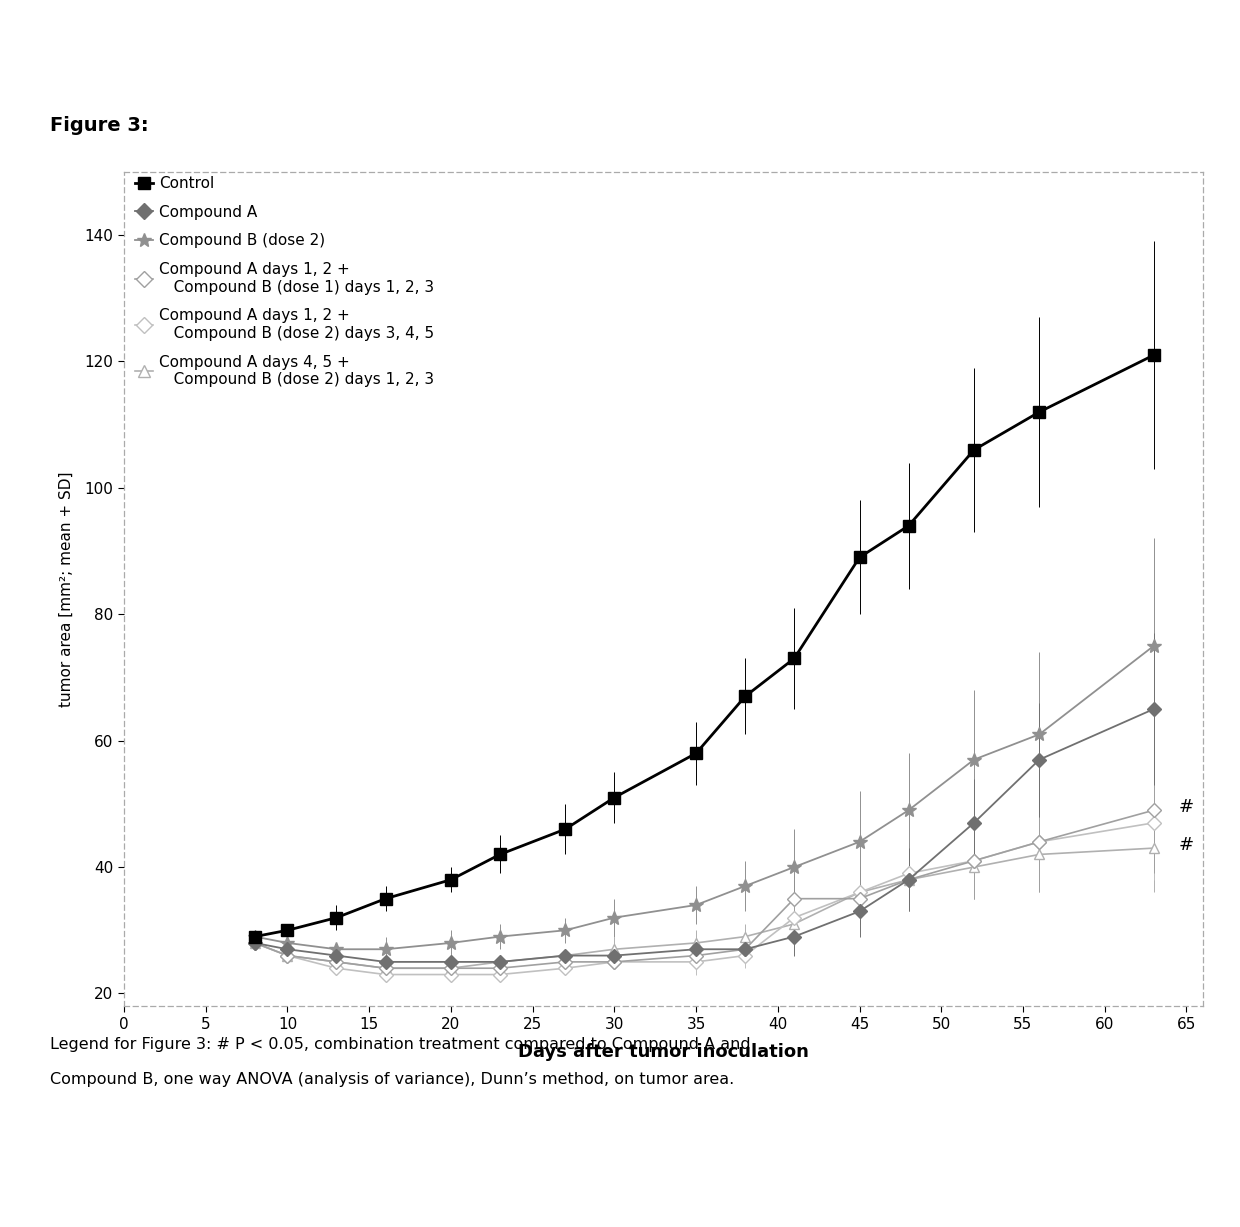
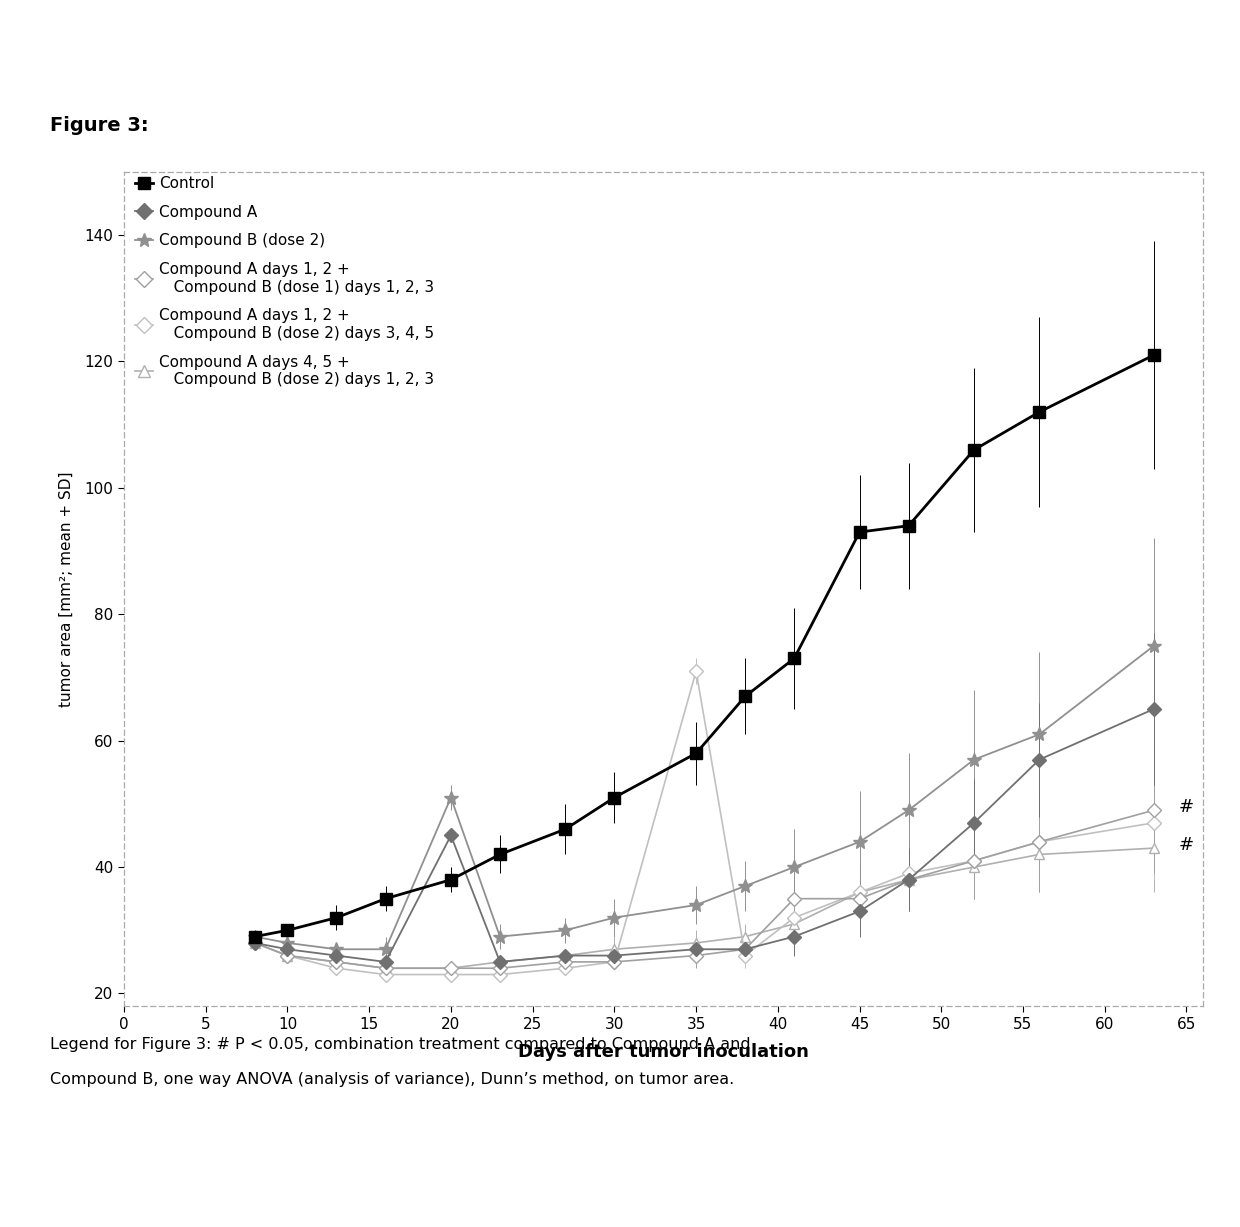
Compound A/20: 25 -> 45
Compound B (dose 2)/20: 28 -> 51
Compound A days 1, 2 + Compound B (dose 2) days 3, 4, 5/35: 25 -> 71
Control/45: 89 -> 93
